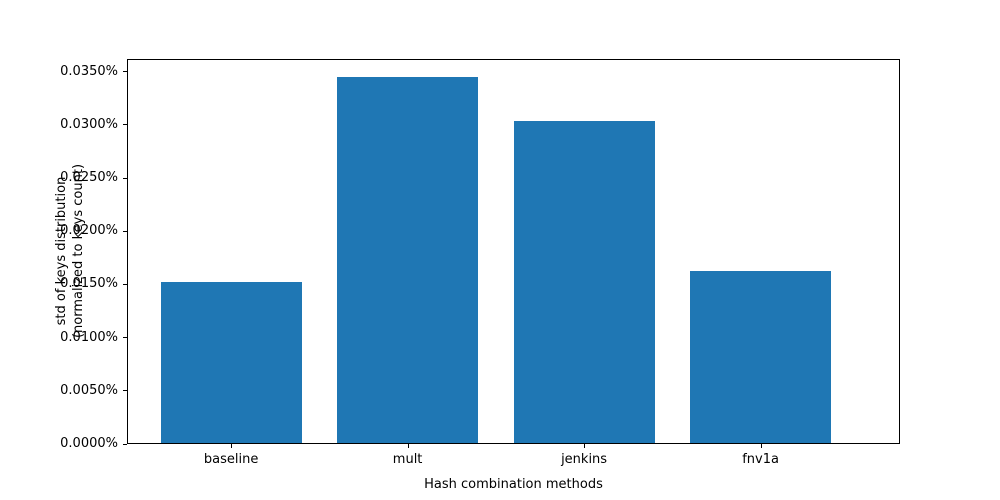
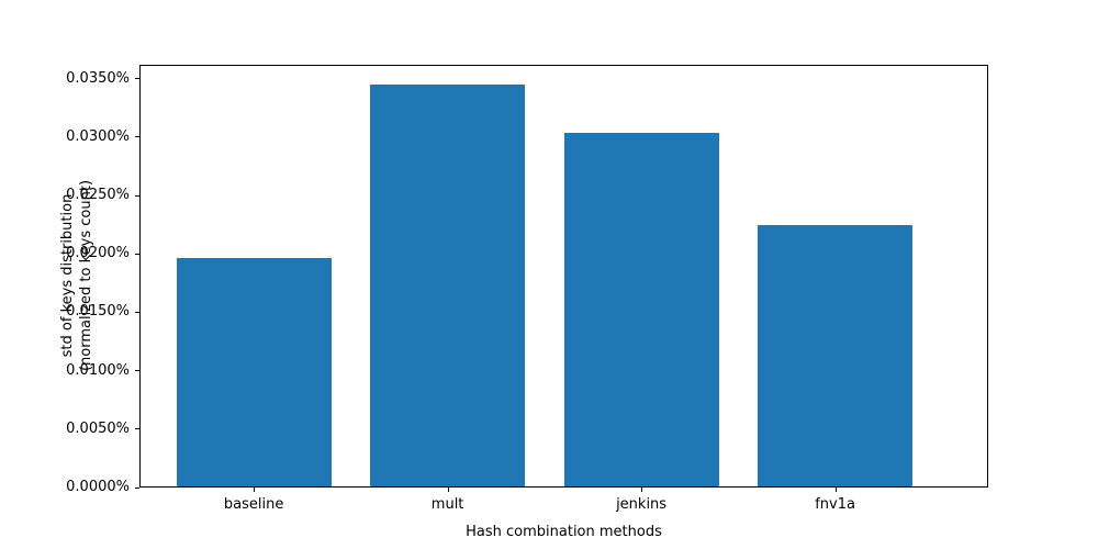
baseline: 0.0151% -> 0.0196%
fnv1a: 0.0162% -> 0.0224%
